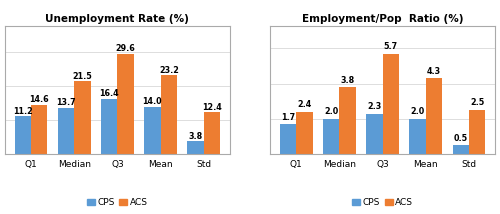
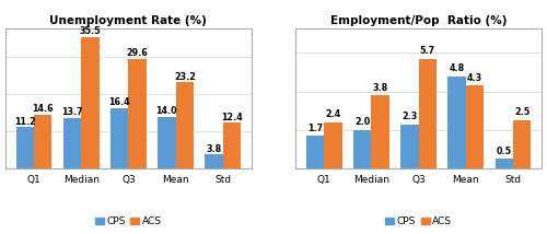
Unemployment Rate (%)/ACS/Median: 21.5 -> 35.5
Employment/Pop Ratio (%)/CPS/Mean: 2.0 -> 4.8
